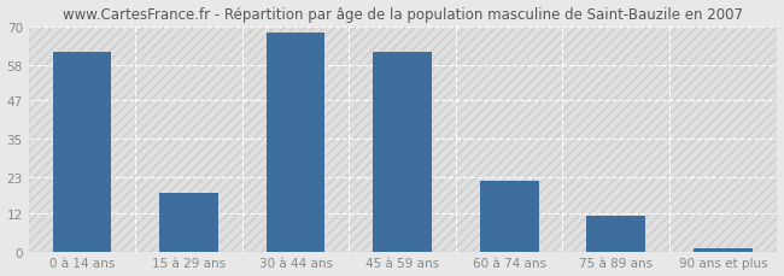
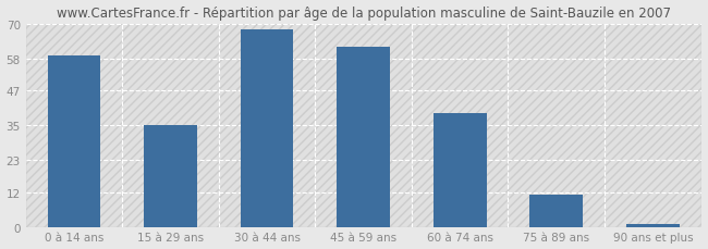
0 à 14 ans: 62 -> 59
15 à 29 ans: 18 -> 35
60 à 74 ans: 22 -> 39
